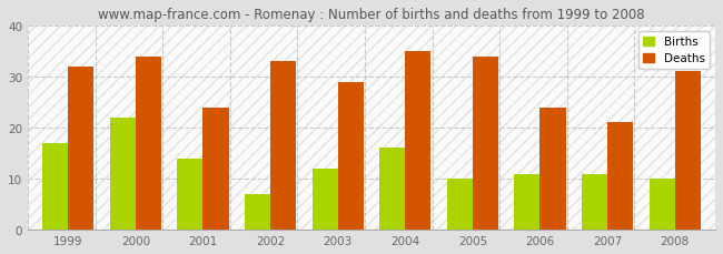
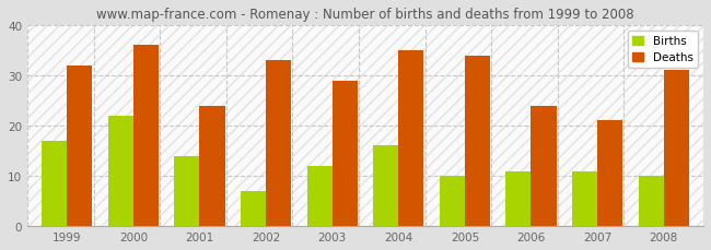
Deaths/2000: 34 -> 36
